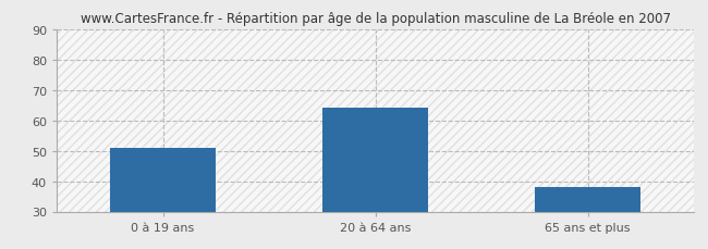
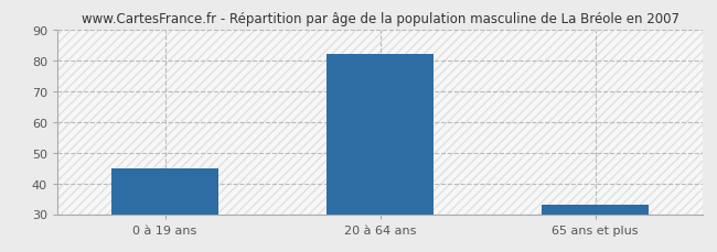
0 à 19 ans: 51 -> 45
20 à 64 ans: 64 -> 82
65 ans et plus: 38 -> 33
